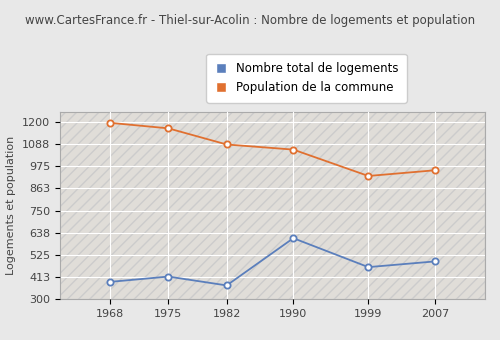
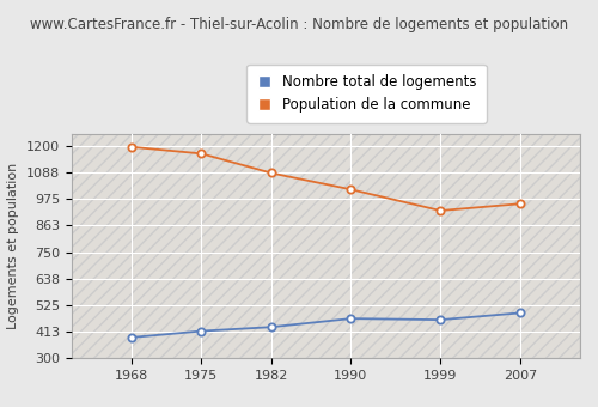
Nombre total de logements/1982: 370 -> 430
Nombre total de logements/1990: 610 -> 470
Population de la commune/1990: 1060 -> 1020
